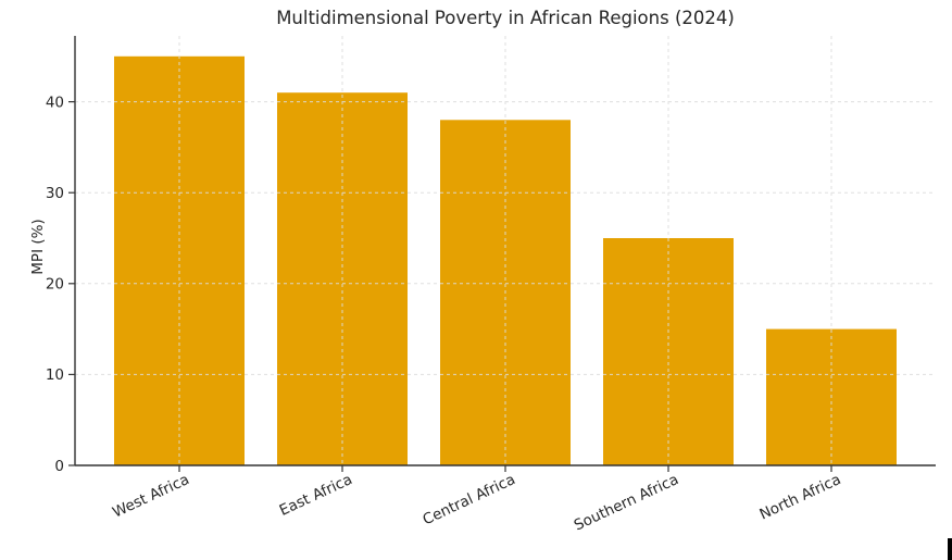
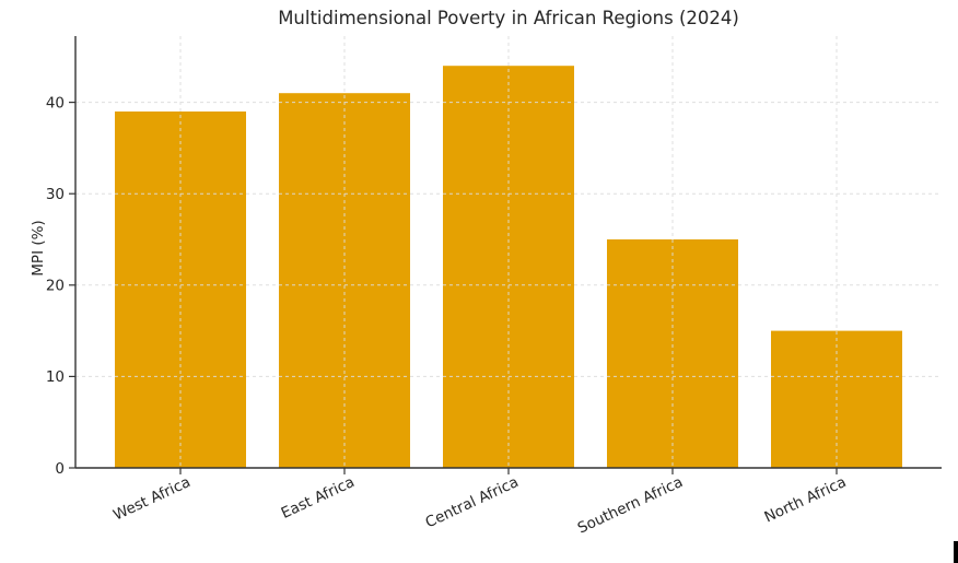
West Africa: 45 -> 39
Central Africa: 38 -> 44
